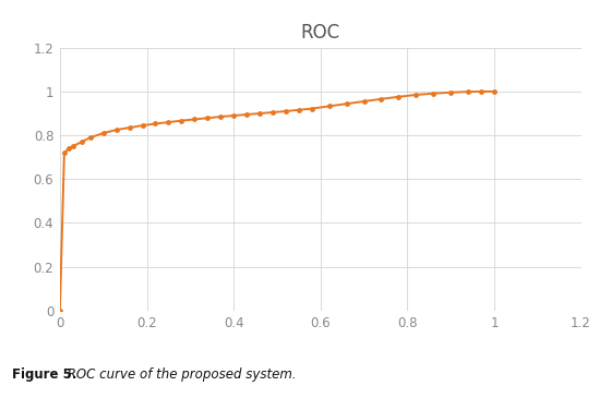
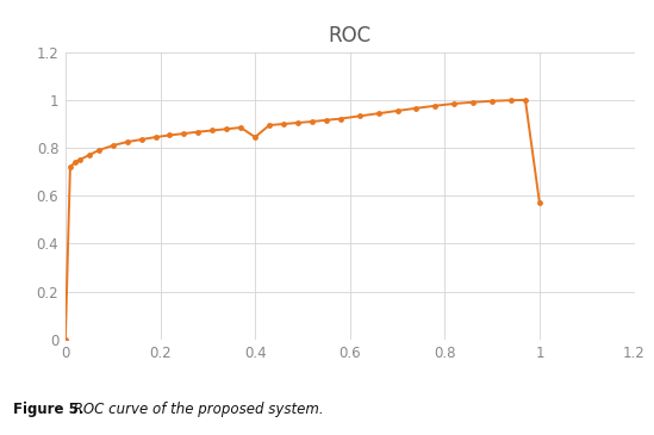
0.4: 0.890 -> 0.845
1: 1.000 -> 0.570
